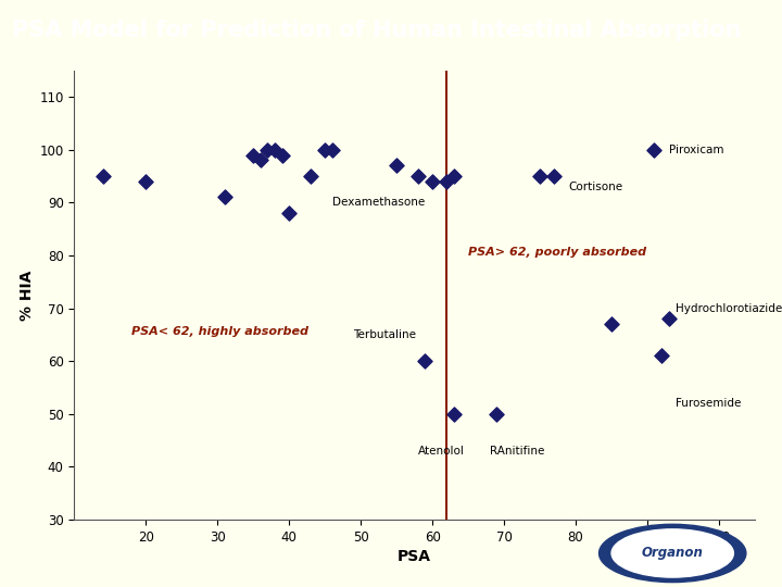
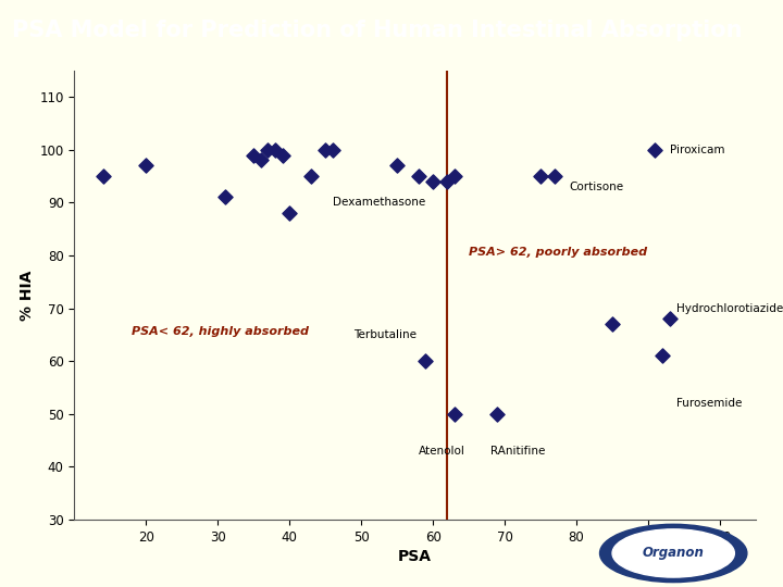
20: 94 -> 97
